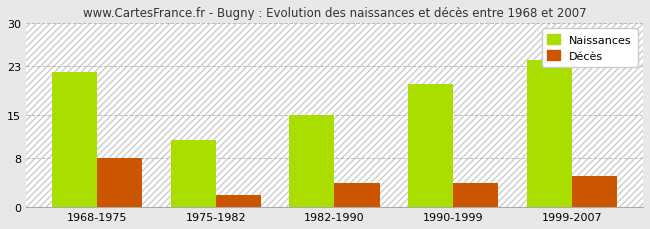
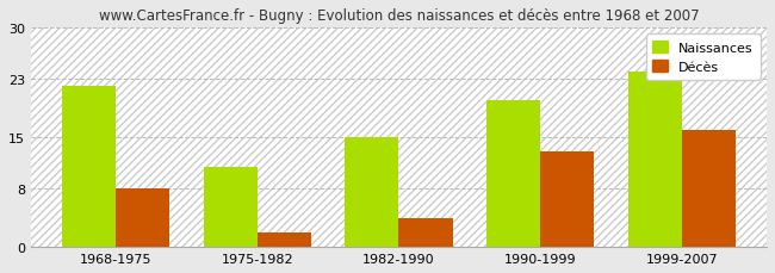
Décès/1990-1999: 4 -> 13
Décès/1999-2007: 5 -> 16
